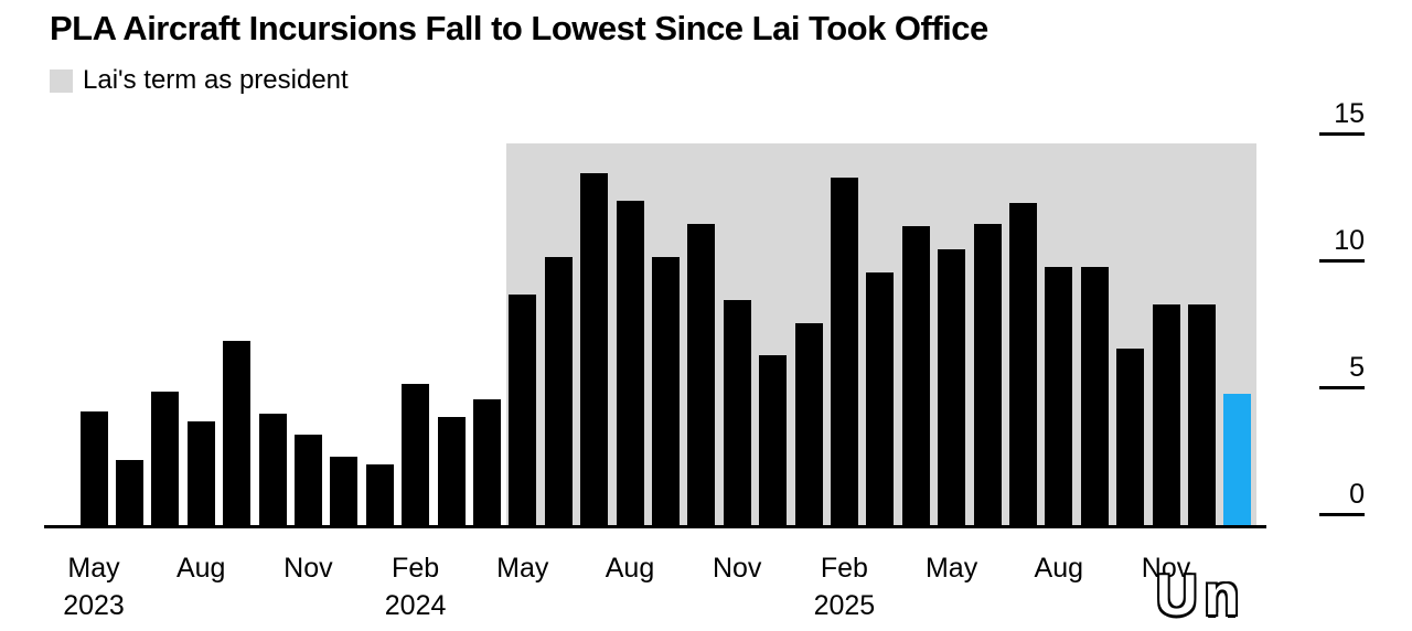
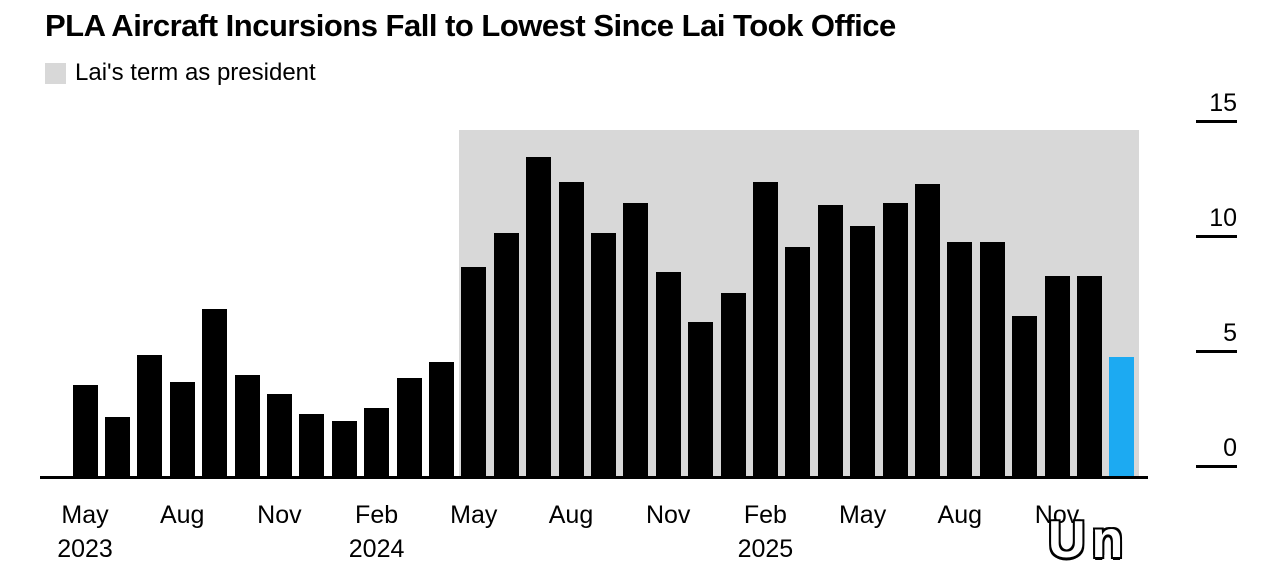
May 2023: 4.0 -> 3.5
Feb 2024: 5.1 -> 2.5
Feb 2025: 13.2 -> 12.3
